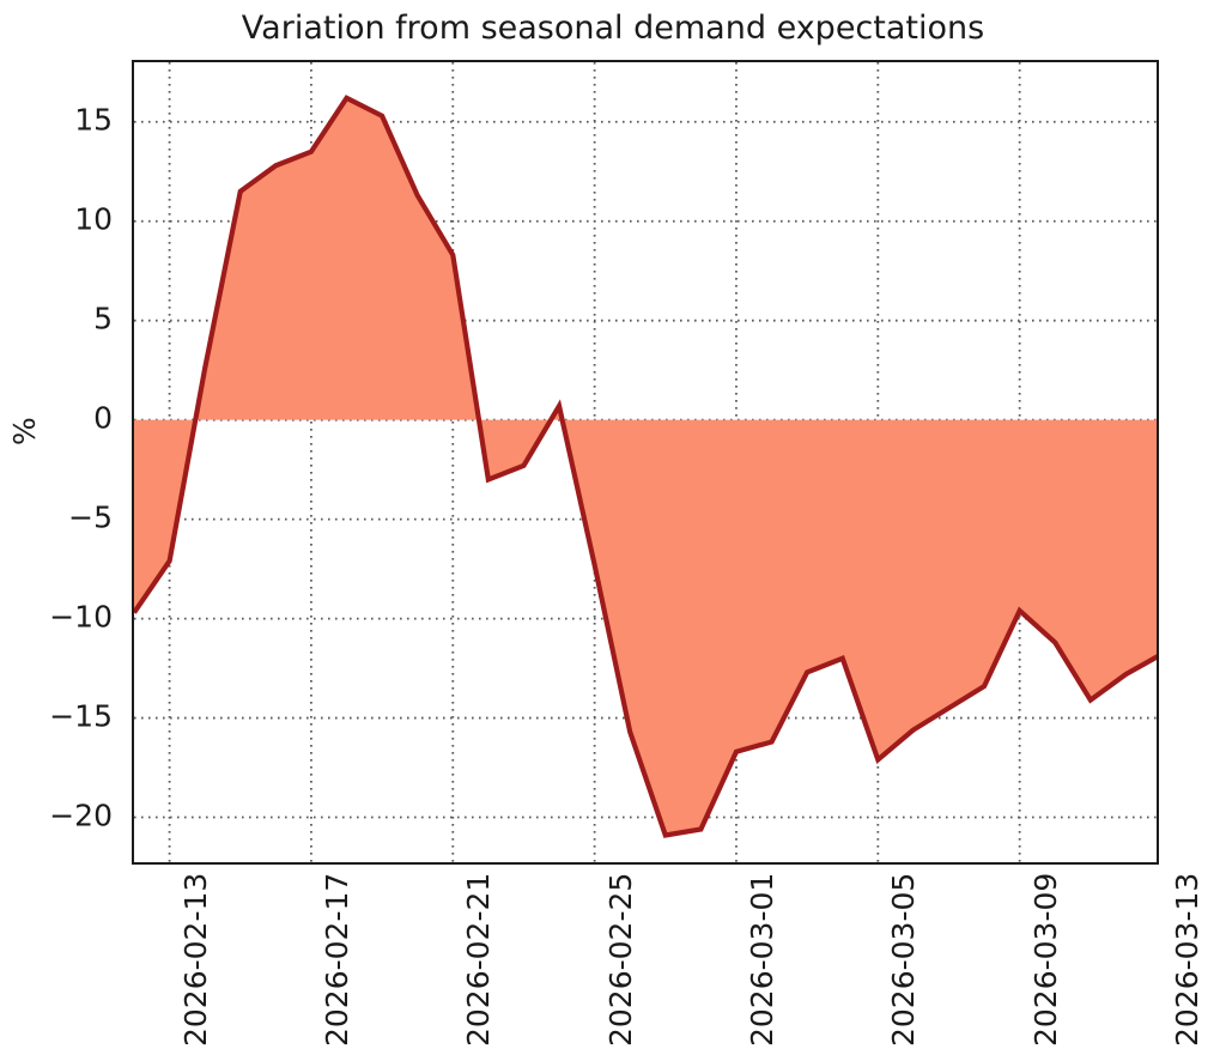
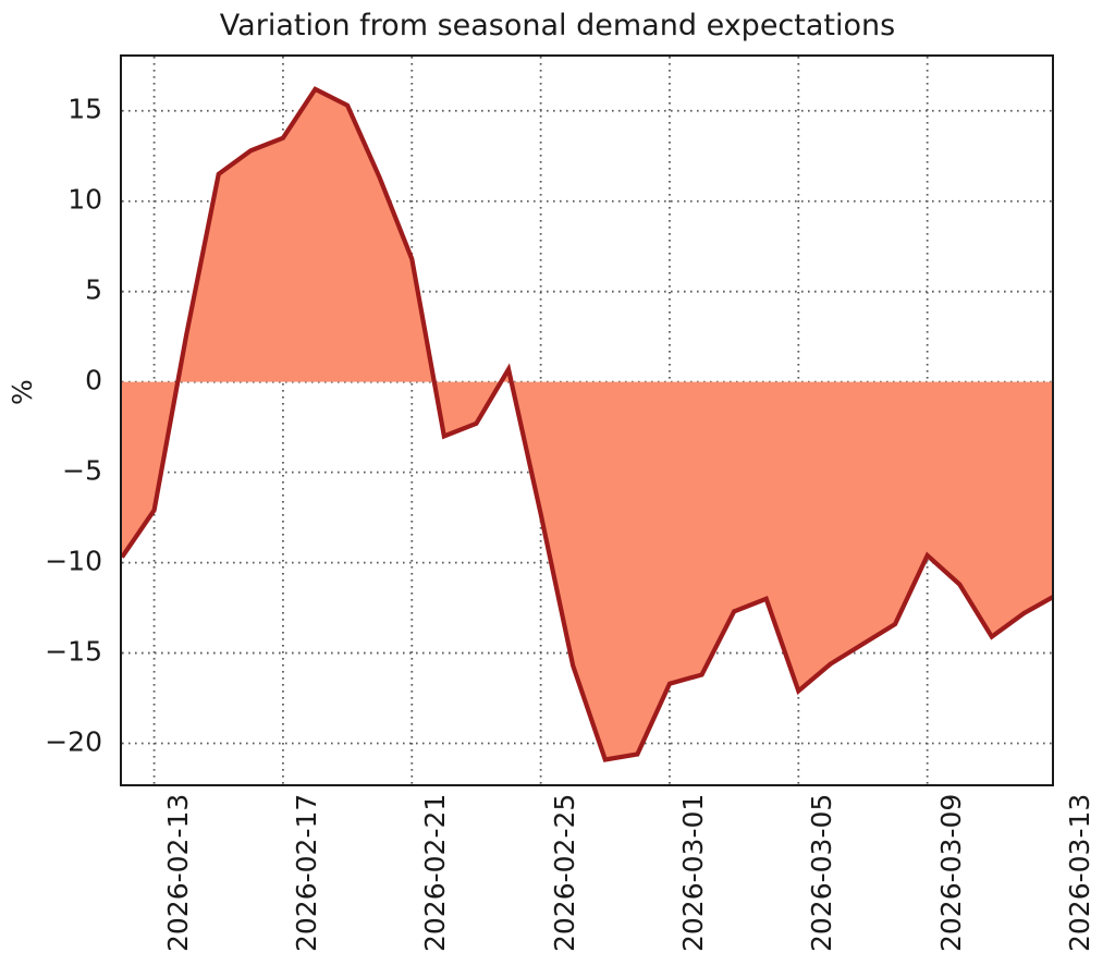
2026-02-21: 8.3 -> 6.8
